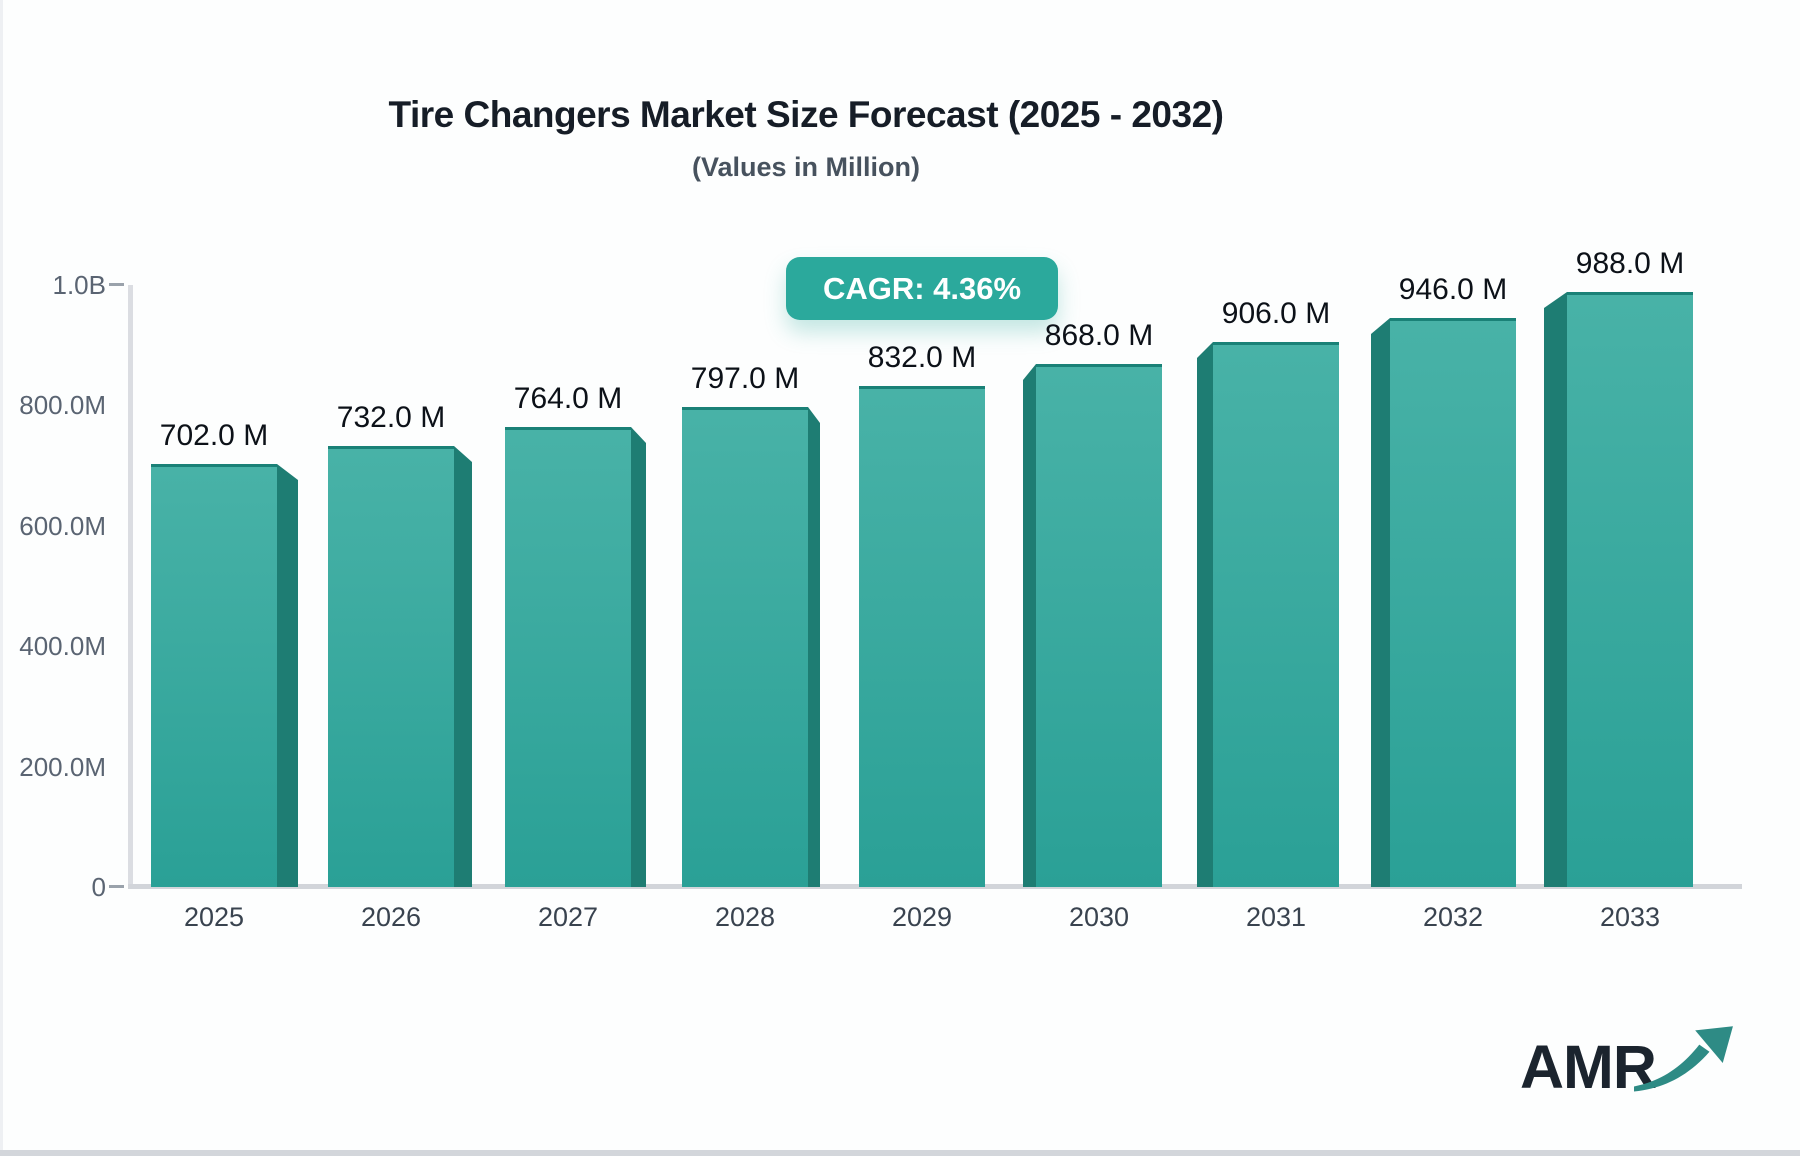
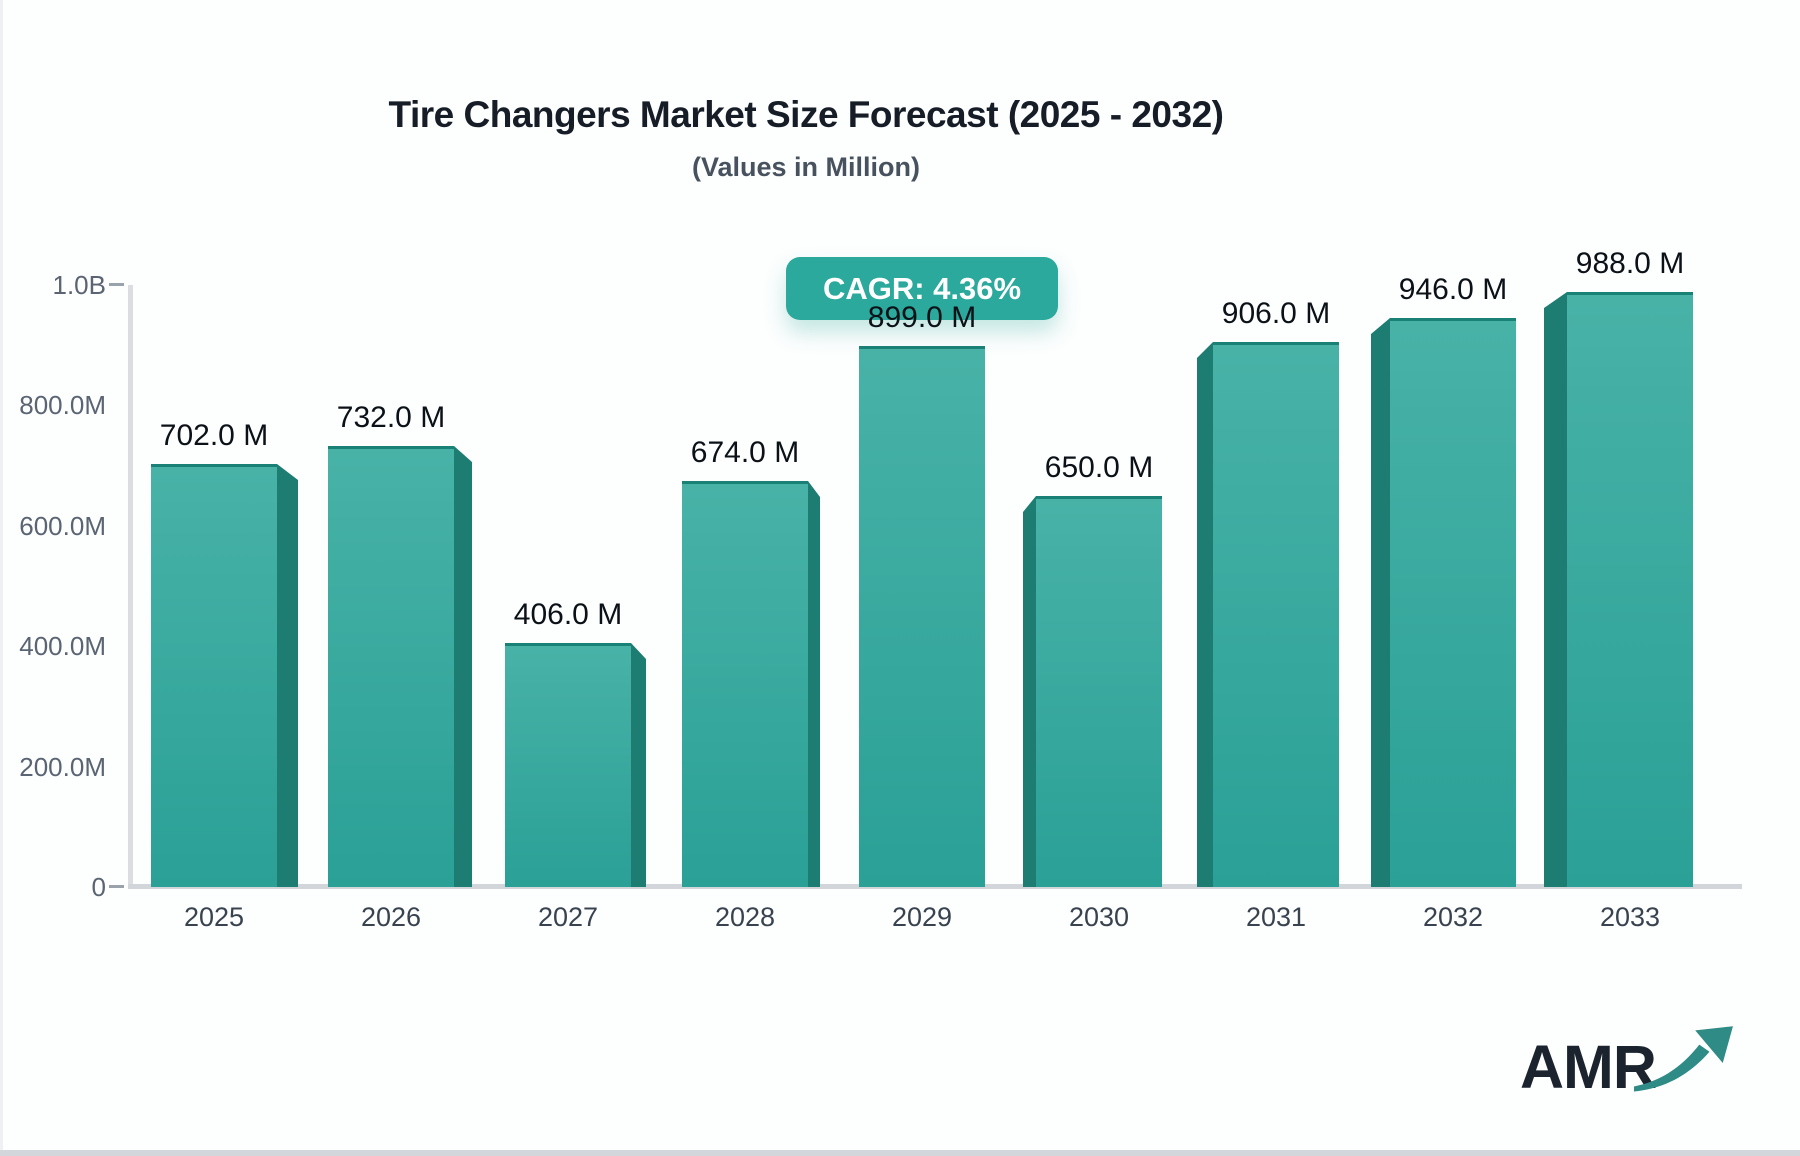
2027: 764.0 -> 406.0
2028: 797.0 -> 674.0
2029: 832.0 -> 899.0
2030: 868.0 -> 650.0
